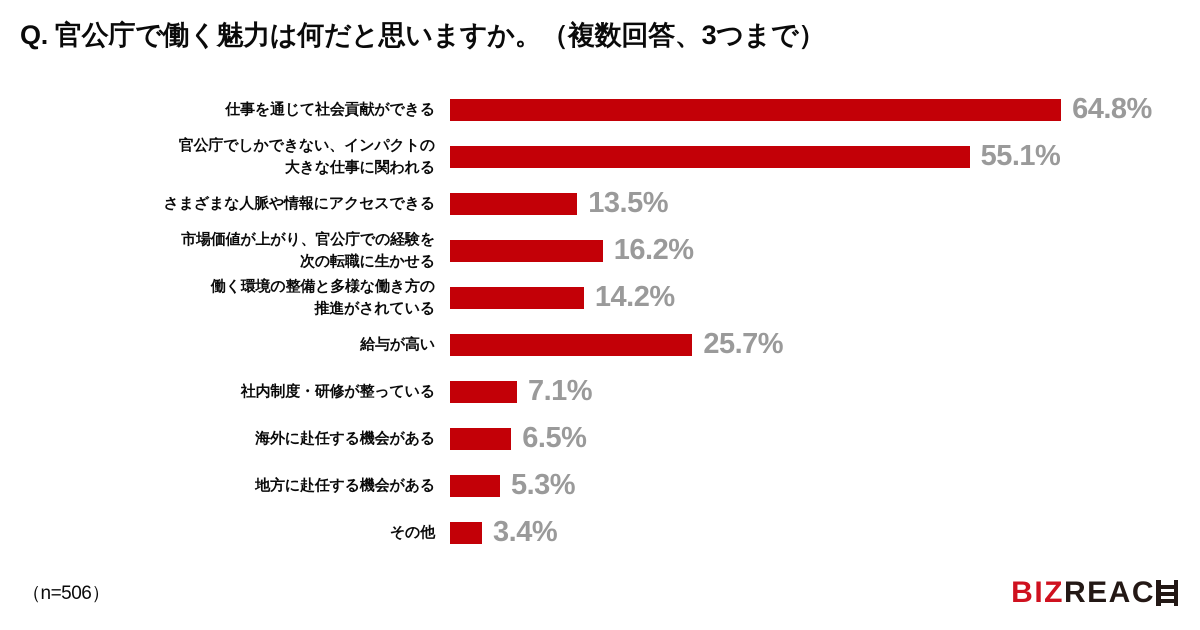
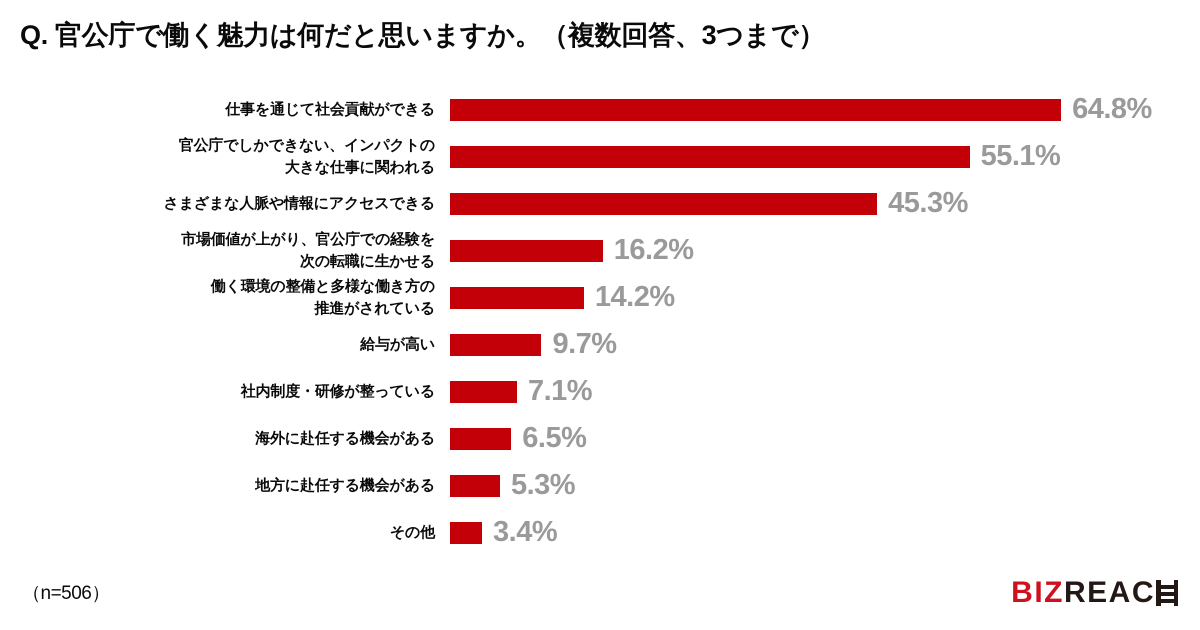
さまざまな人脈や情報にアクセスできる: 13.5% -> 45.3%
給与が高い: 25.7% -> 9.7%
